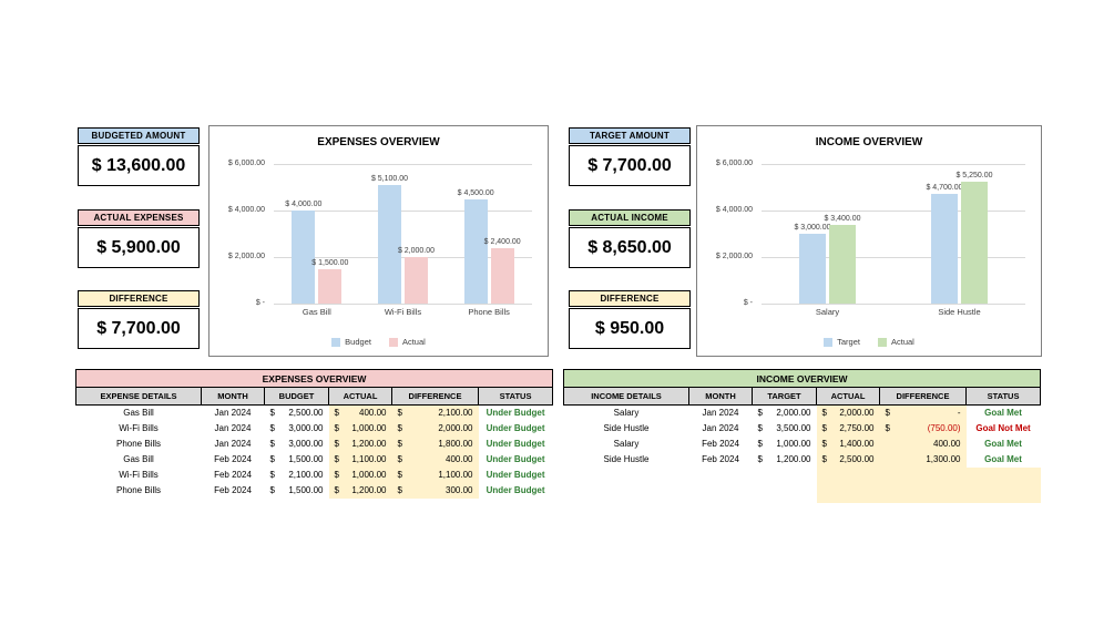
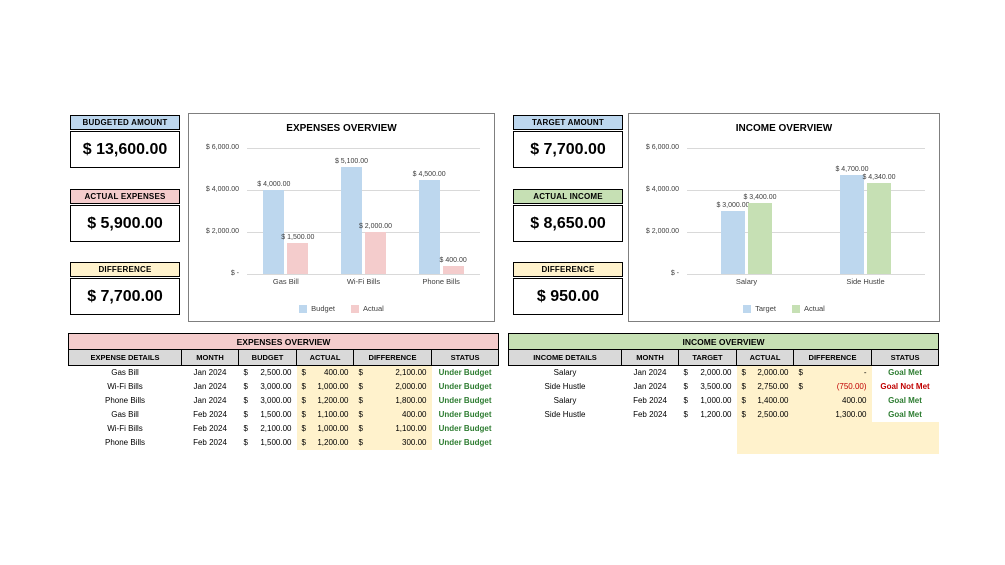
EXPENSES OVERVIEW/Actual/Phone Bills: 2,400.00 -> 400.00
INCOME OVERVIEW/Actual/Side Hustle: 5,250.00 -> 4,340.00
